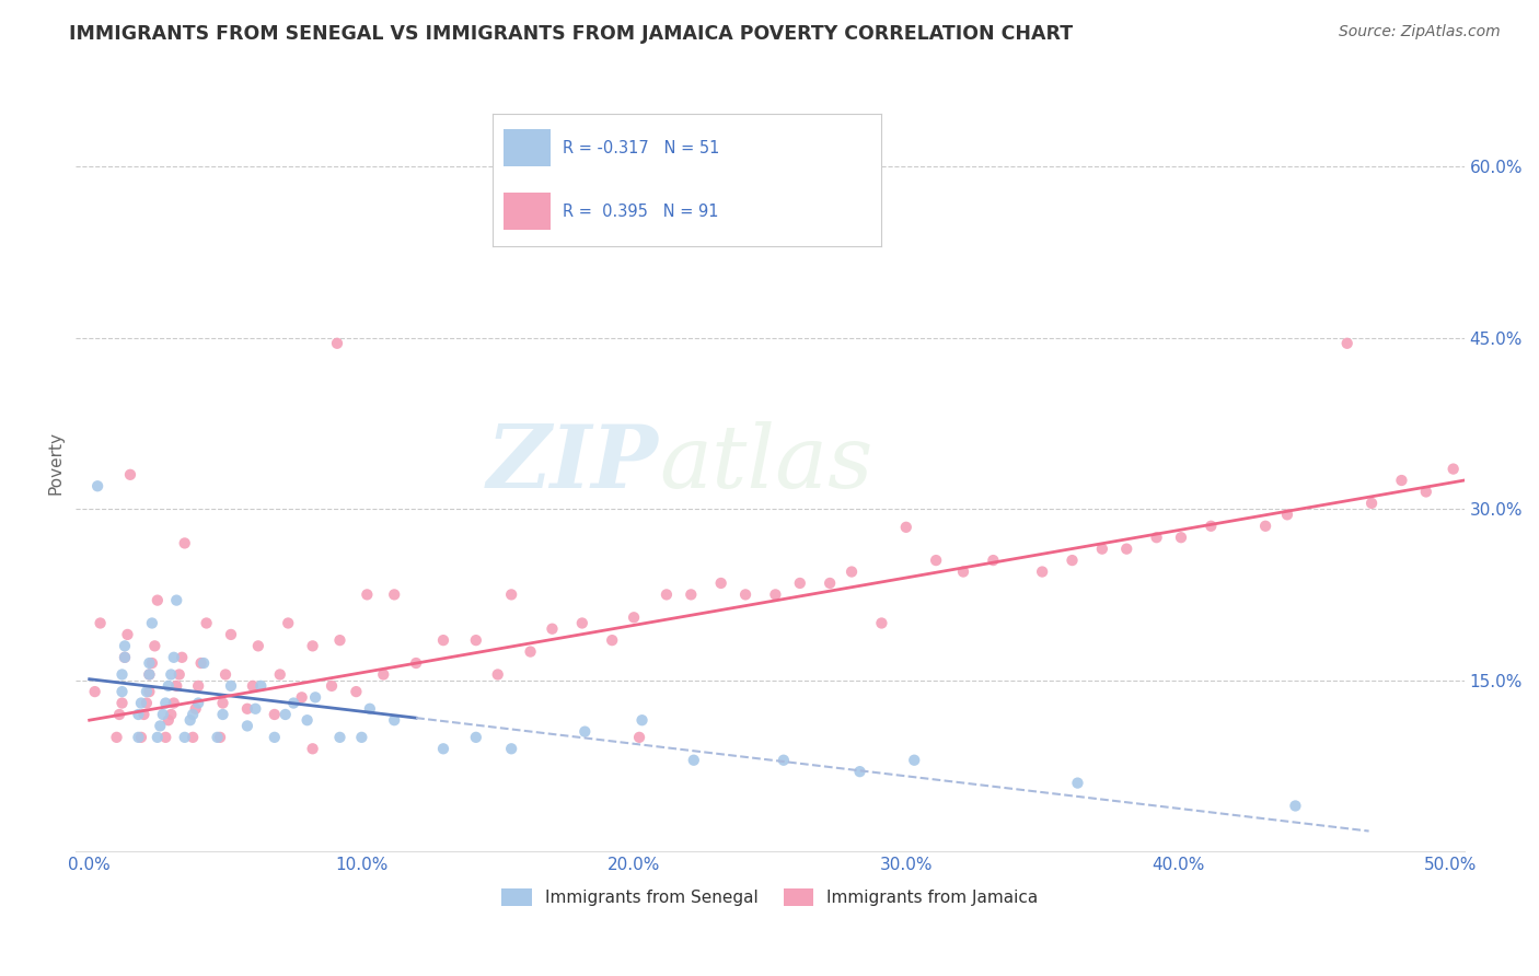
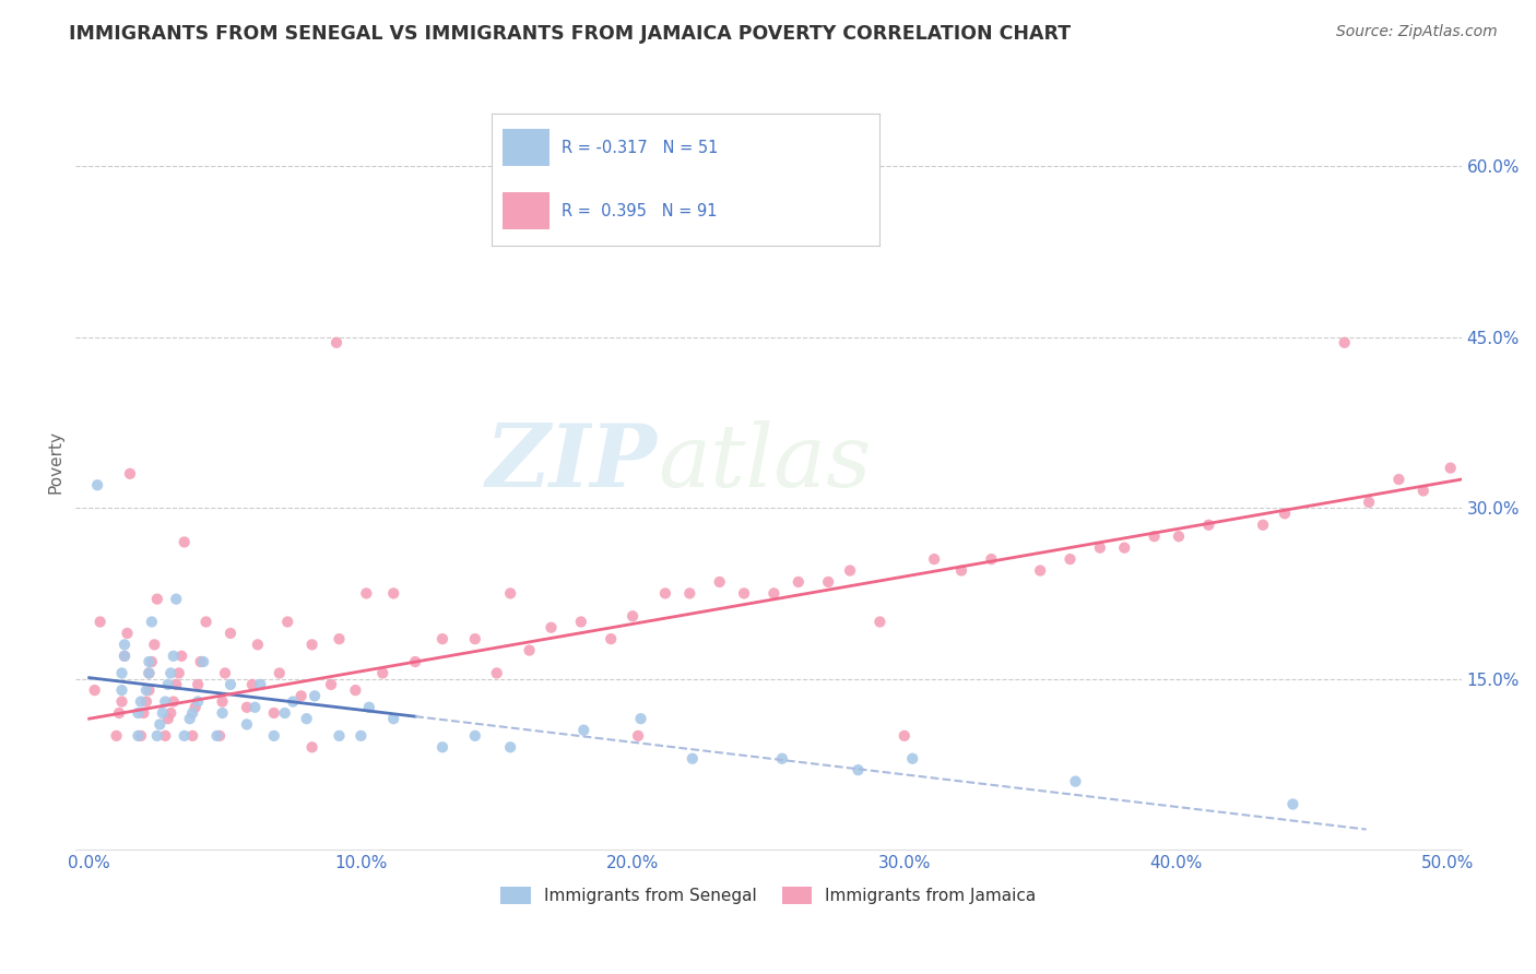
Immigrants from Jamaica/30.0%: 28.4% -> 10.0%
